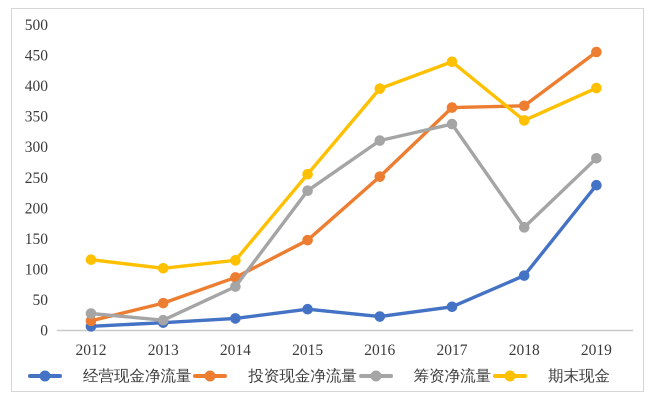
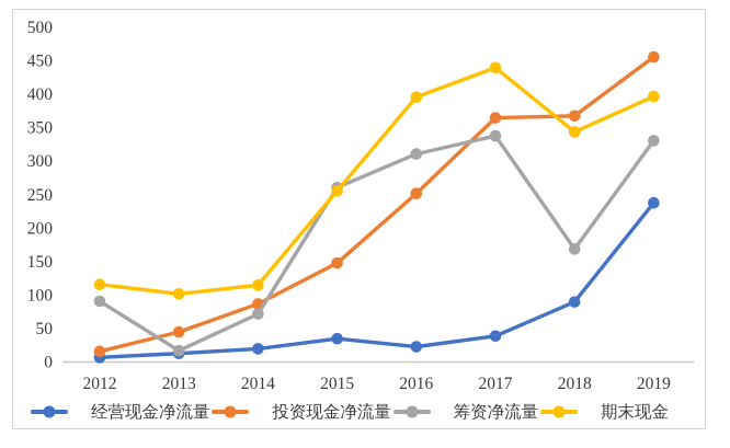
筹资净流量/2012: 30 -> 90
筹资净流量/2015: 230 -> 260
筹资净流量/2019: 280 -> 330
